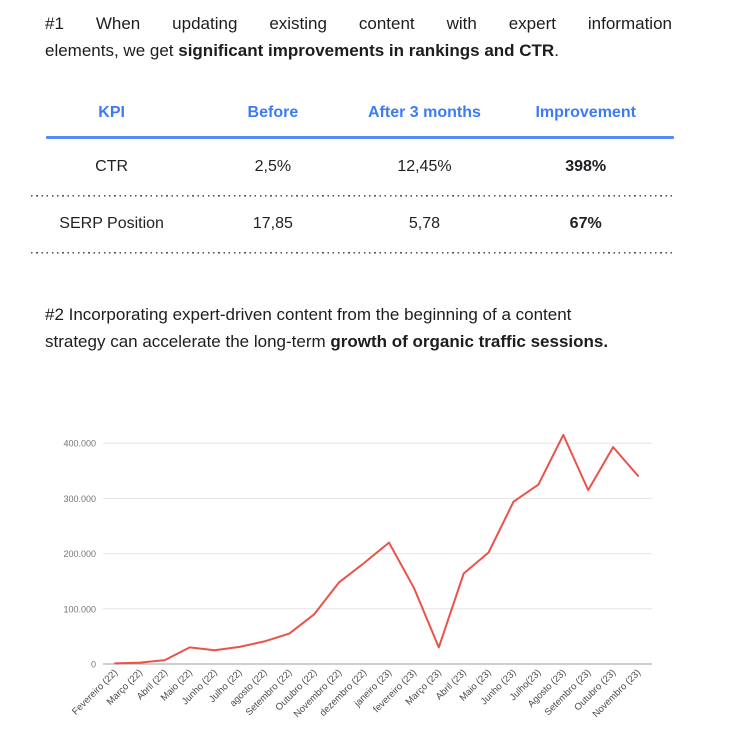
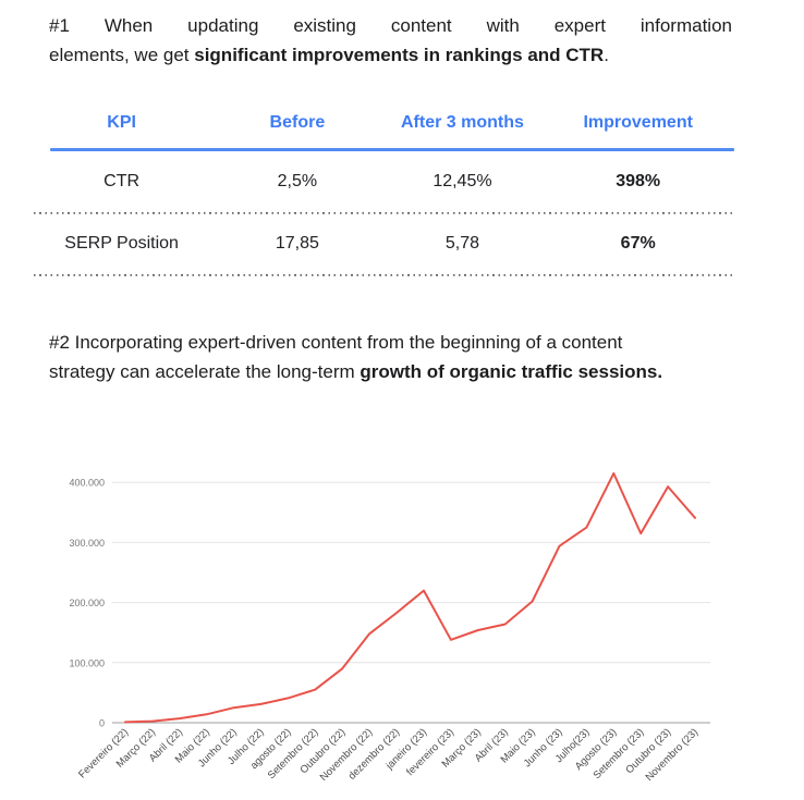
Maio (22): 30000 -> 10000
Março (23): 30000 -> 150000
